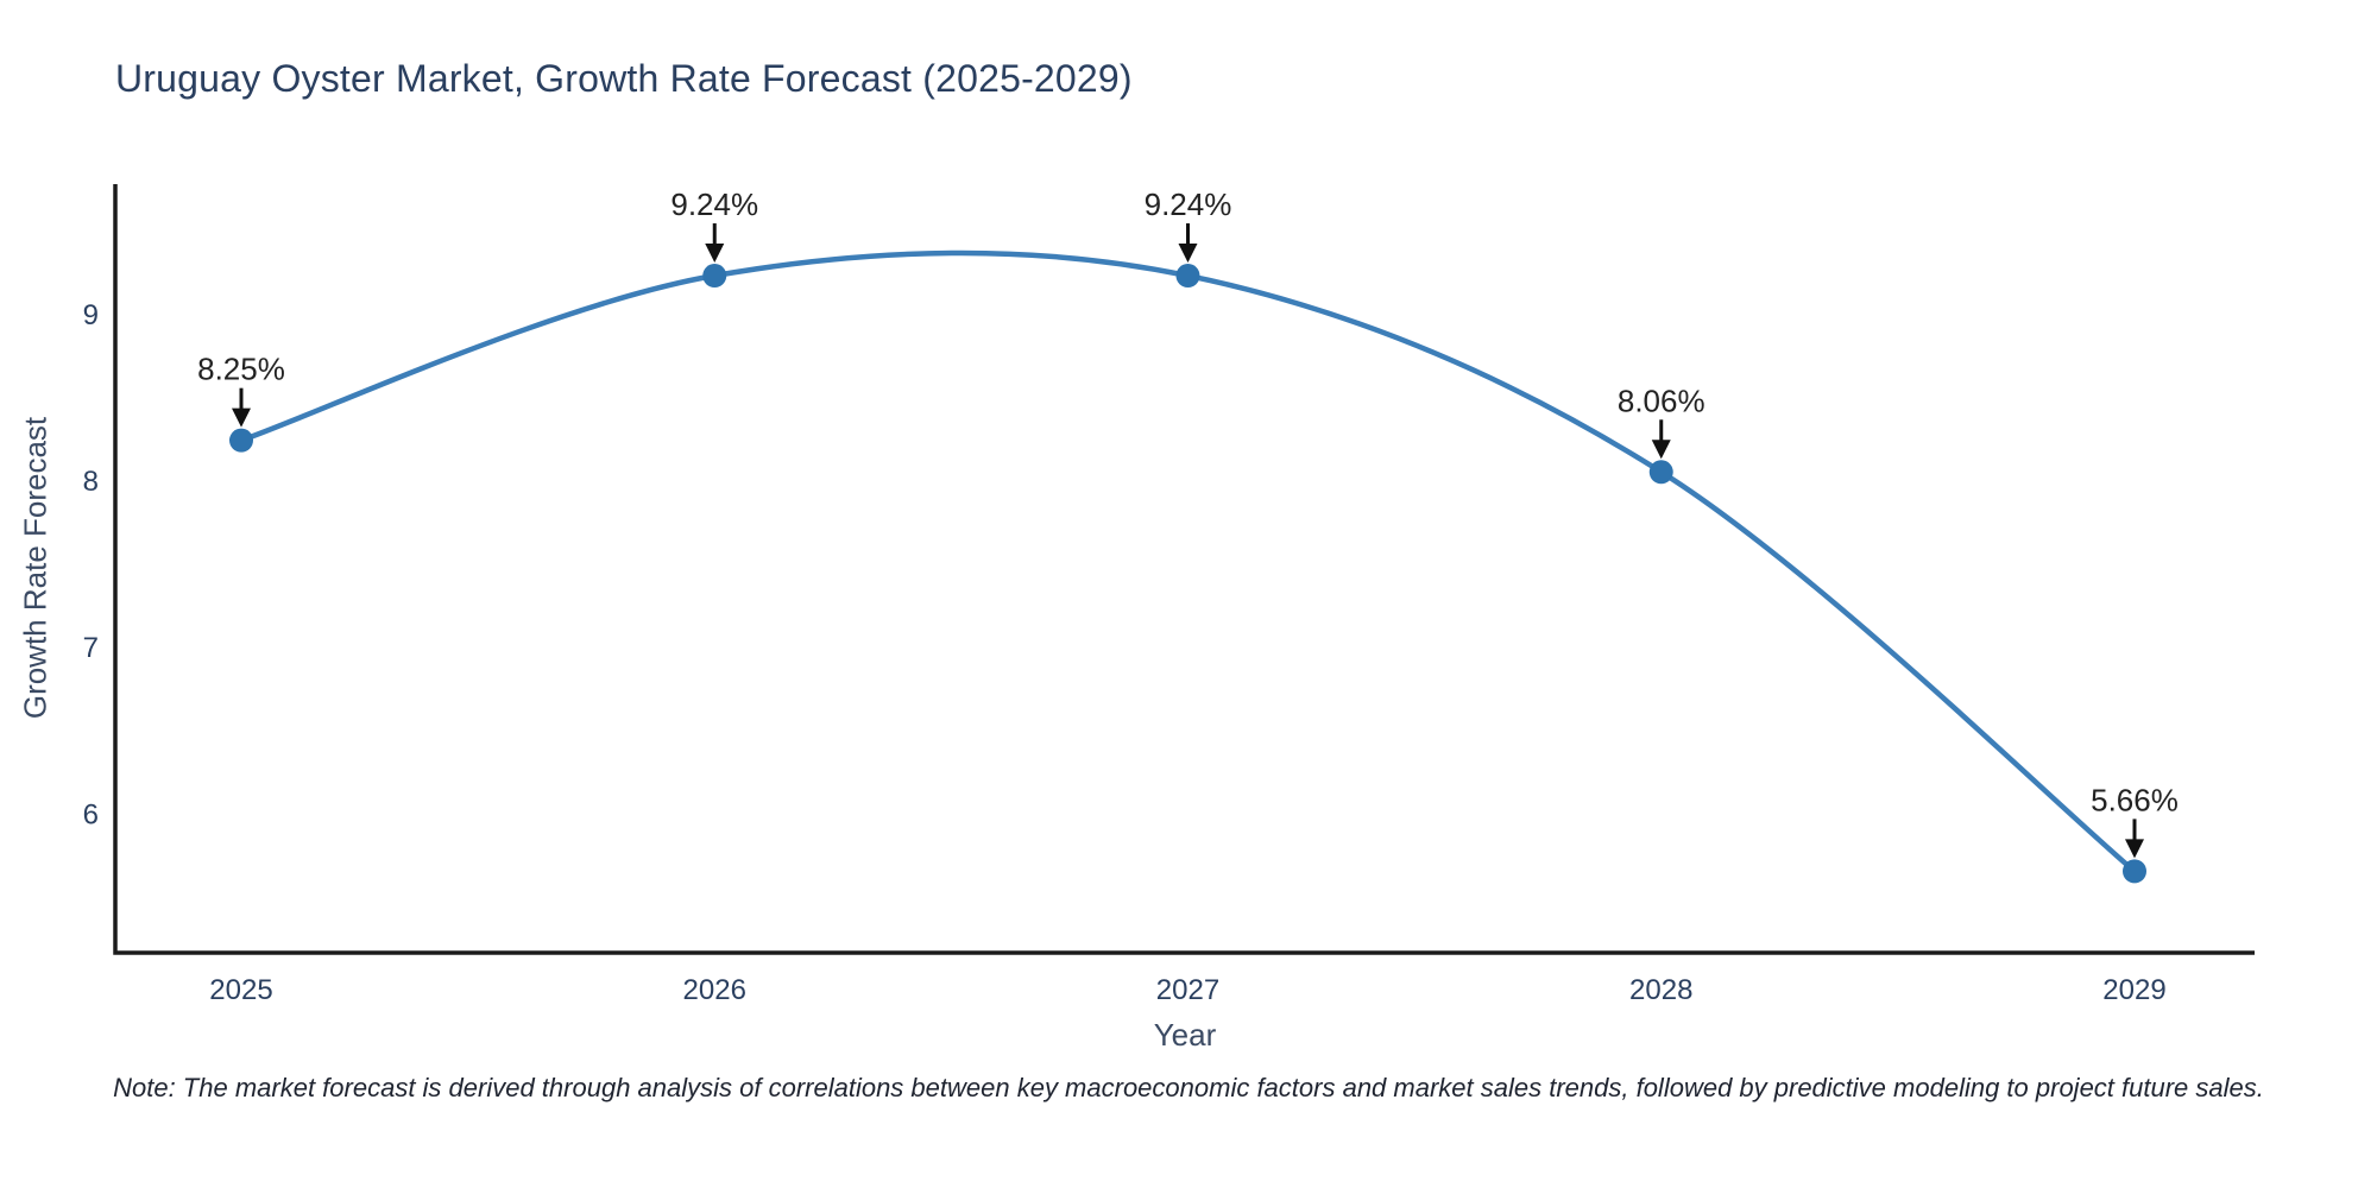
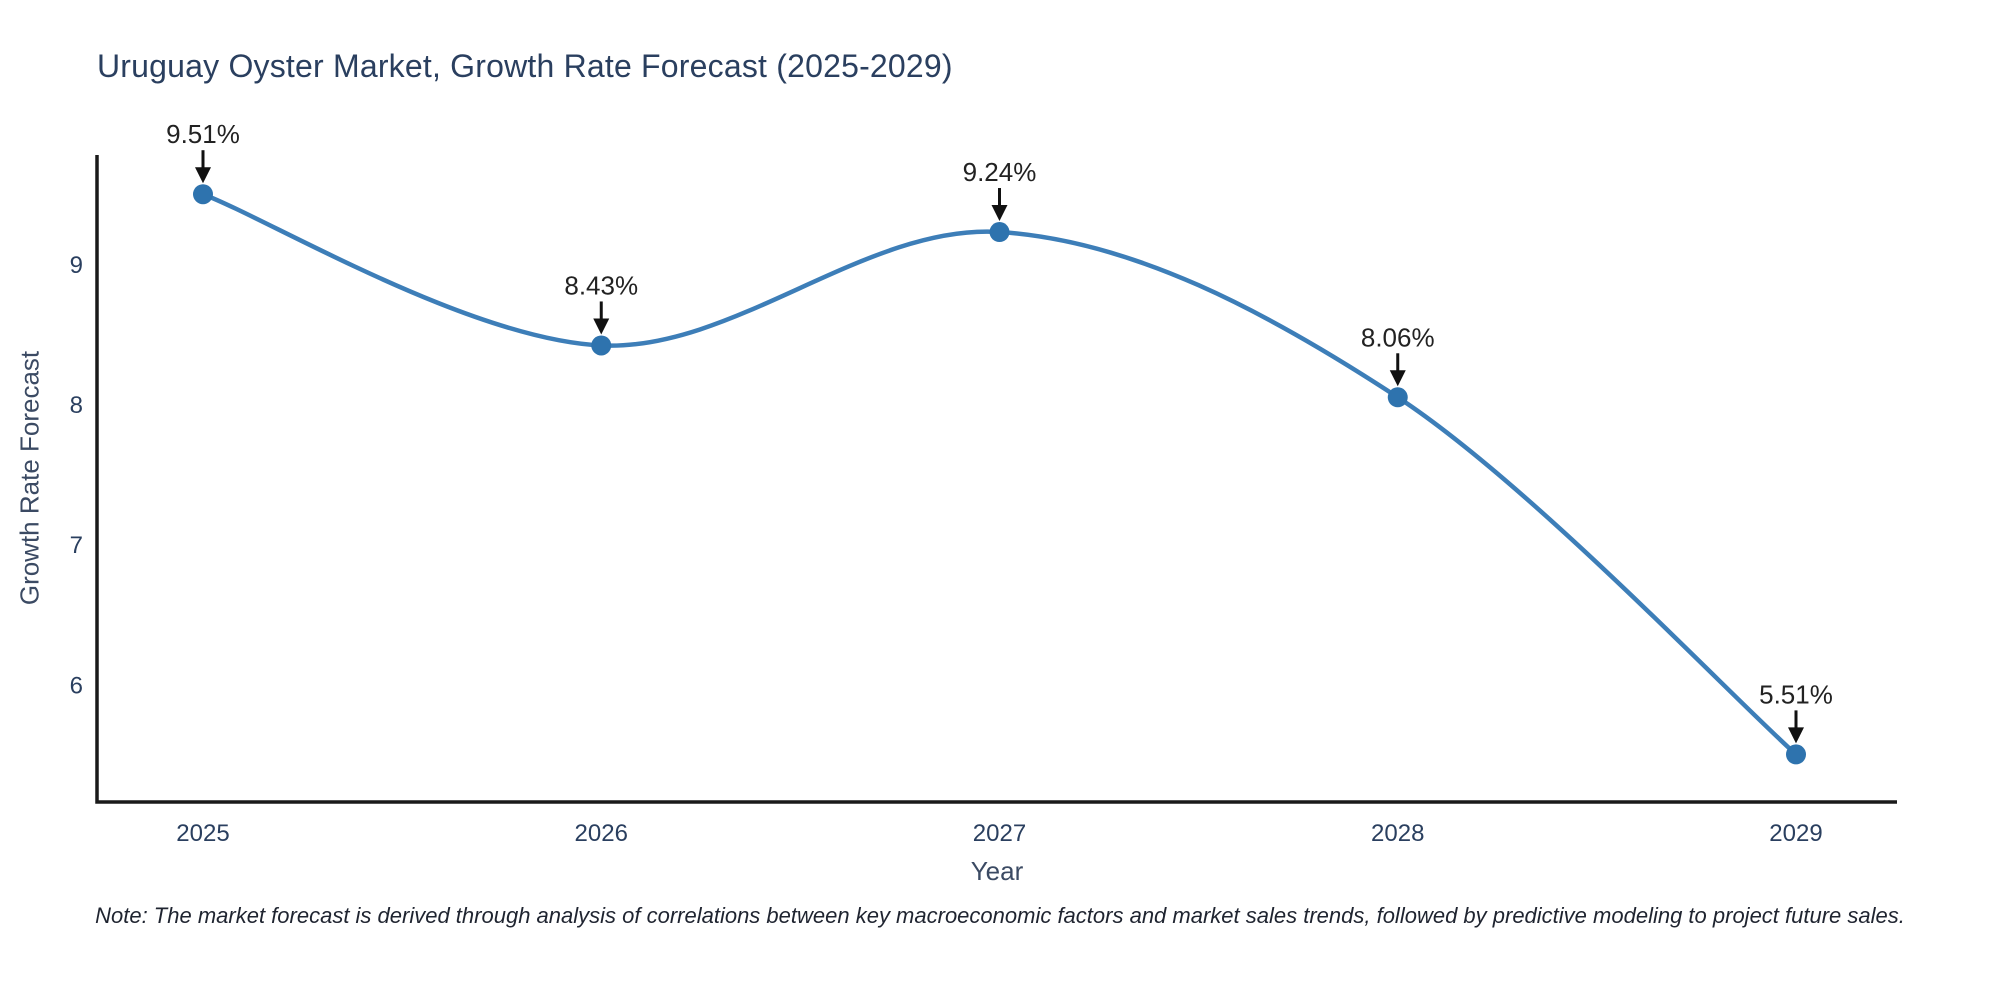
2025: 8.25% -> 9.51%
2026: 9.24% -> 8.43%
2029: 5.66% -> 5.51%
